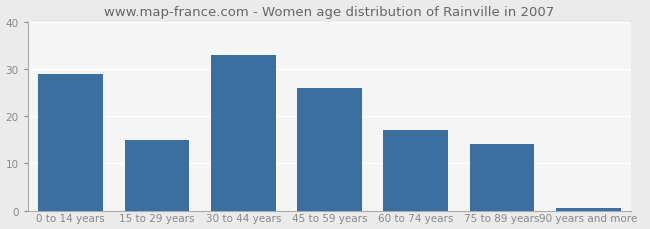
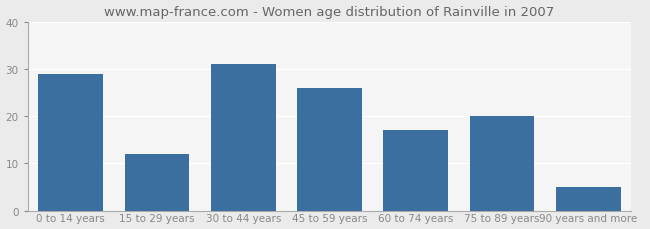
15 to 29 years: 15.0 -> 12.0
30 to 44 years: 33.0 -> 31.0
75 to 89 years: 14.0 -> 20.0
90 years and more: 0.5 -> 5.0
